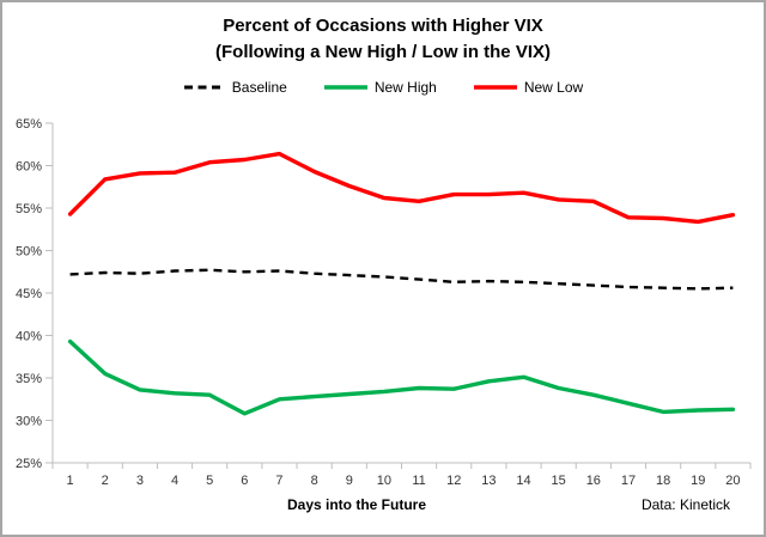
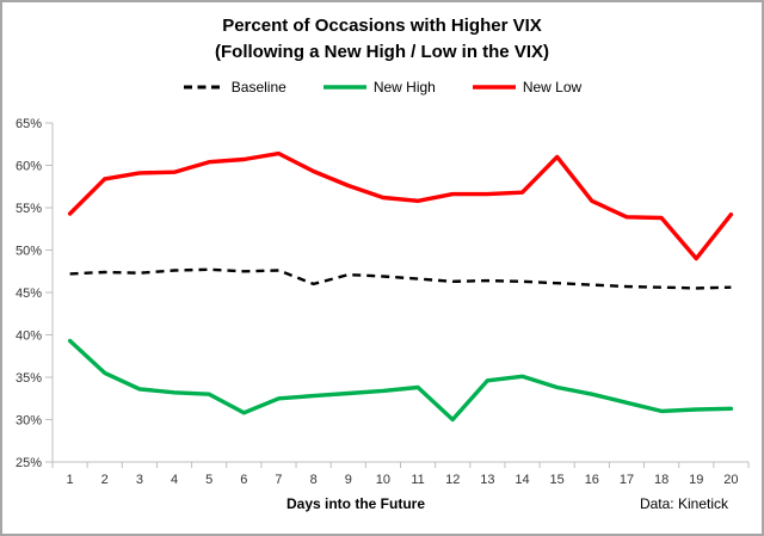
Baseline/8: 47% -> 46%
New High/12: 34% -> 30%
New Low/15: 56% -> 61%
New Low/19: 53% -> 49%
